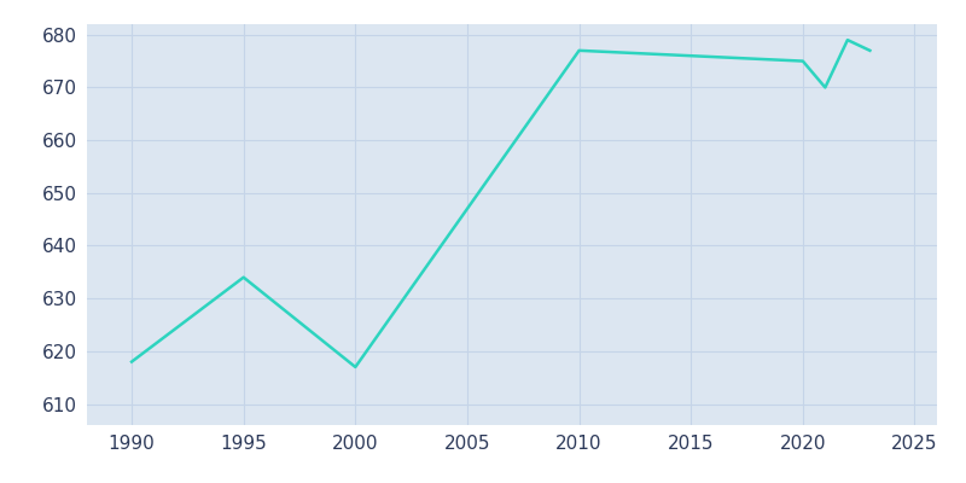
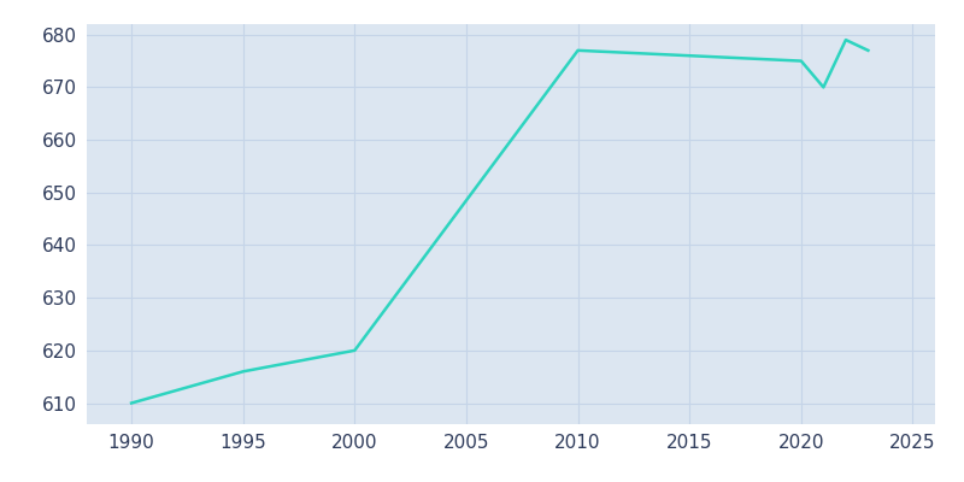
1990: 618 -> 610
1995: 634 -> 616
2000: 617 -> 620
